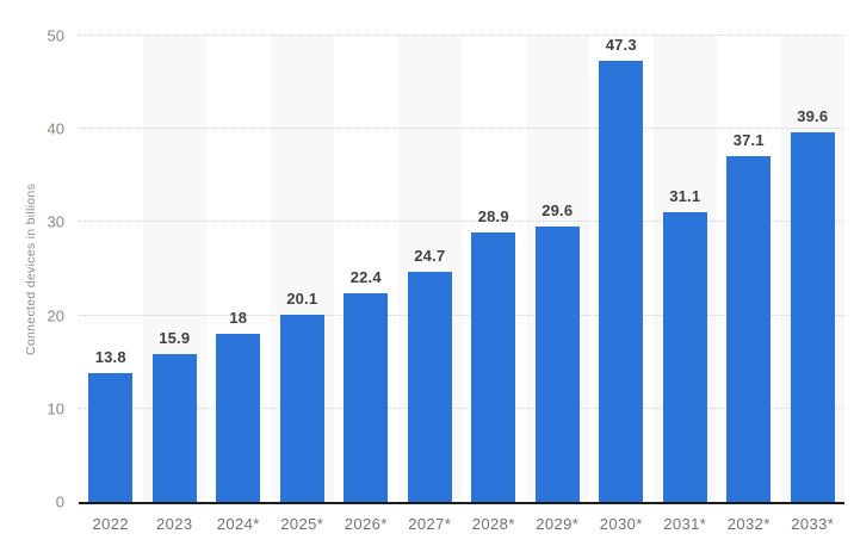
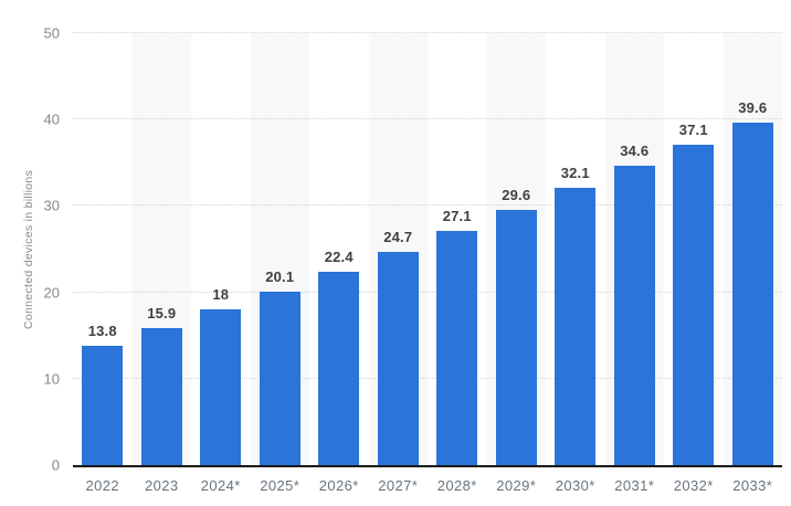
2028*: 28.9 -> 27.1
2030*: 47.3 -> 32.1
2031*: 31.1 -> 34.6
